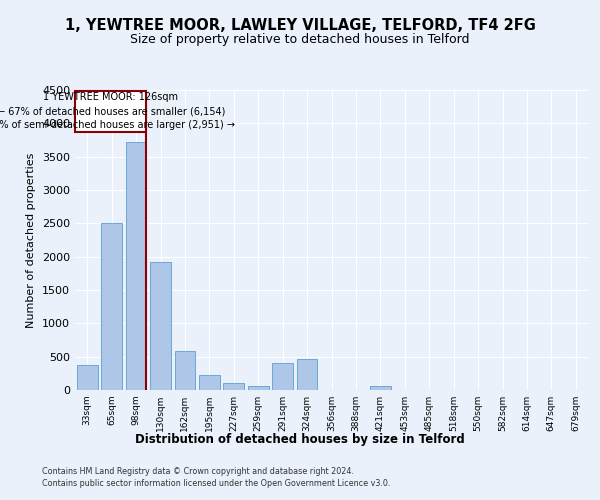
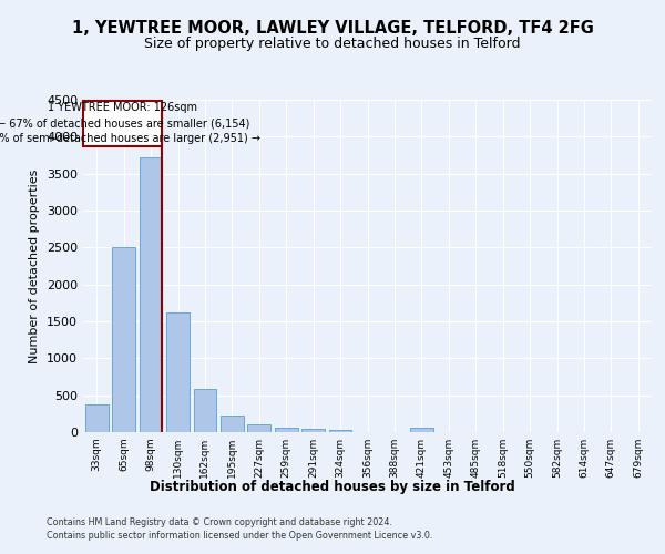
130sqm: 1920 -> 1620
291sqm: 400 -> 40
324sqm: 460 -> 40
